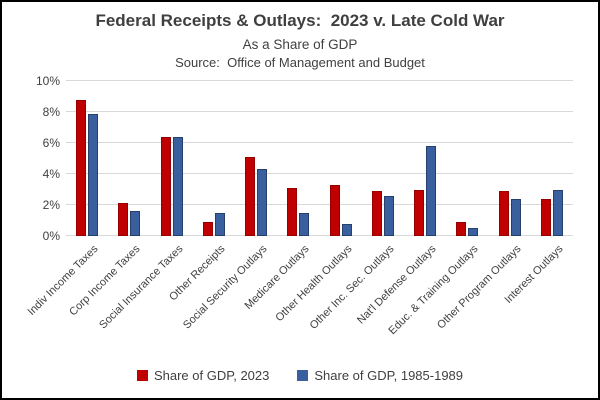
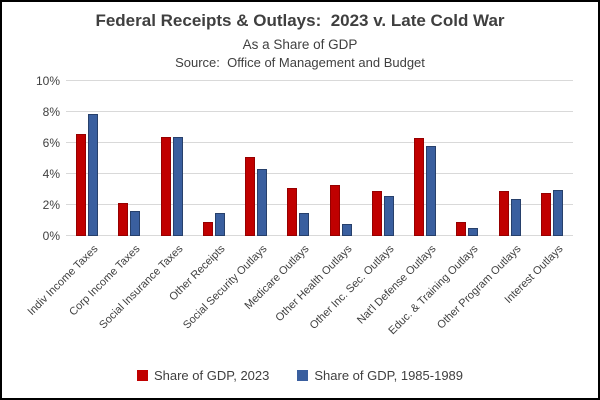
Share of GDP, 2023/Indiv Income Taxes: 8.8% -> 6.6%
Share of GDP, 2023/Nat'l Defense Outlays: 3.0% -> 6.3%
Share of GDP, 2023/Interest Outlays: 2.4% -> 2.8%
